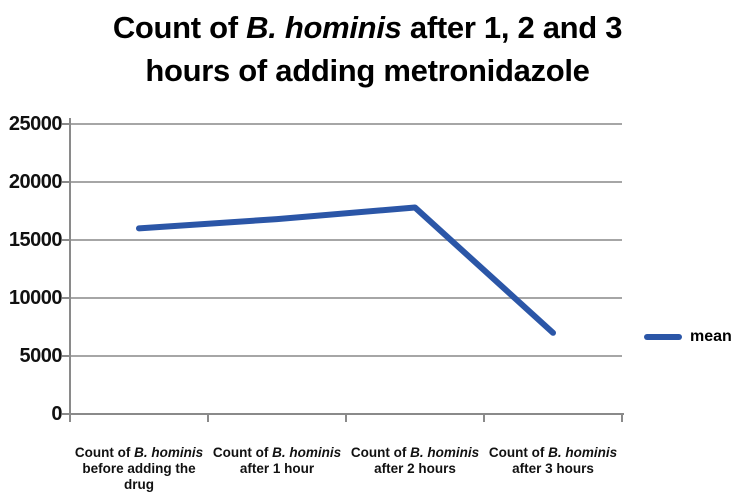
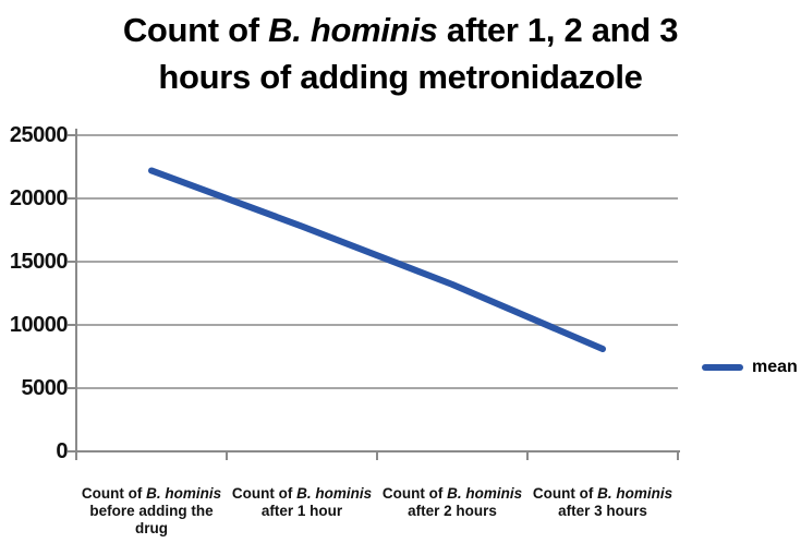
Count of B. hominis before adding the drug: 16000 -> 22200
Count of B. hominis after 1 hour: 16800 -> 17800
Count of B. hominis after 2 hours: 17800 -> 13200
Count of B. hominis after 3 hours: 7000 -> 8100
